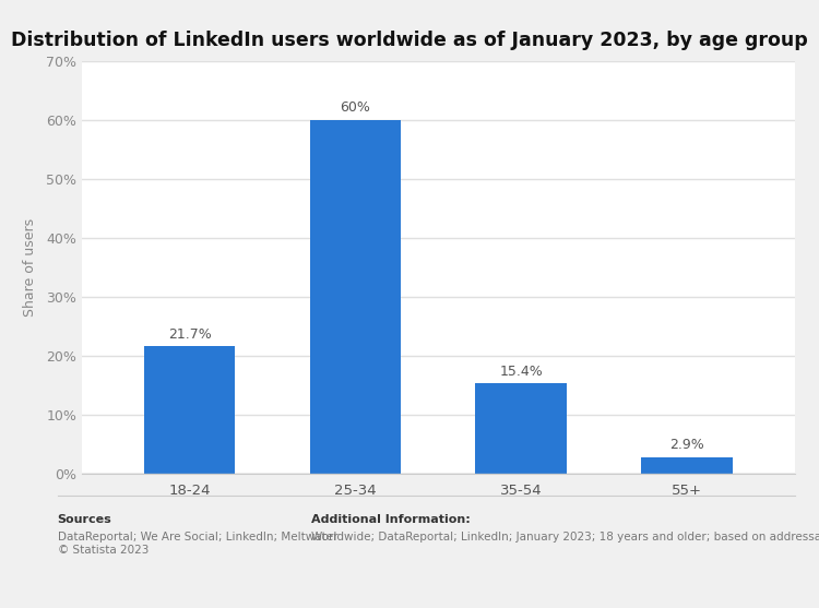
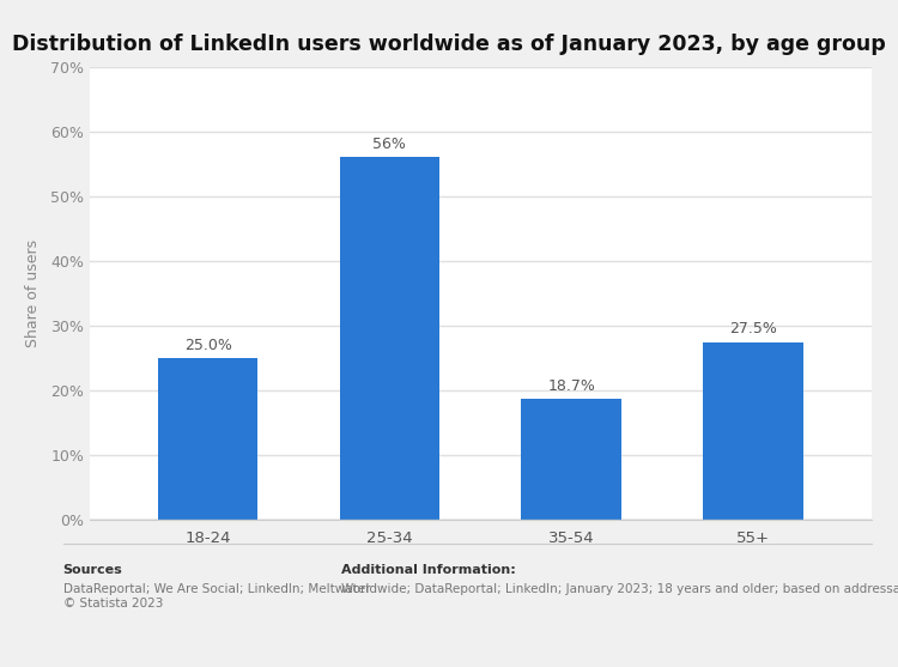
18-24: 21.7% -> 25.0%
25-34: 60% -> 56%
35-54: 15.4% -> 18.7%
55+: 2.9% -> 27.5%
